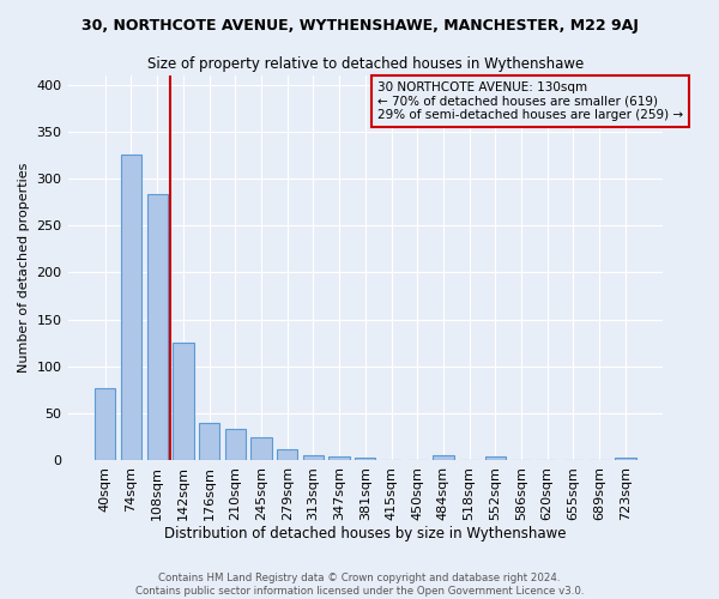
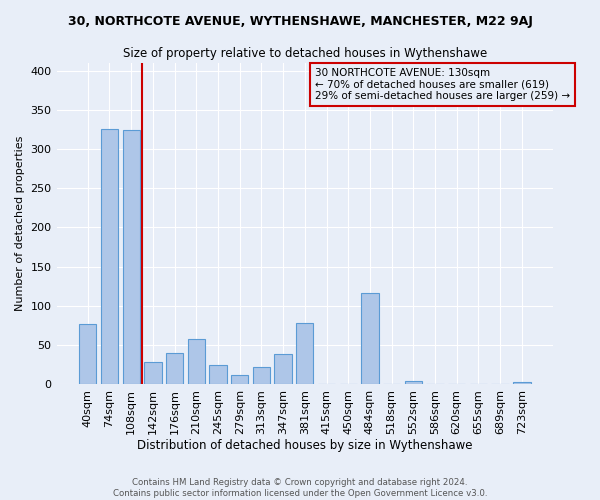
108sqm: 283 -> 324
142sqm: 125 -> 28
210sqm: 33 -> 58
313sqm: 5 -> 22
347sqm: 4 -> 38
381sqm: 3 -> 78
484sqm: 5 -> 116
